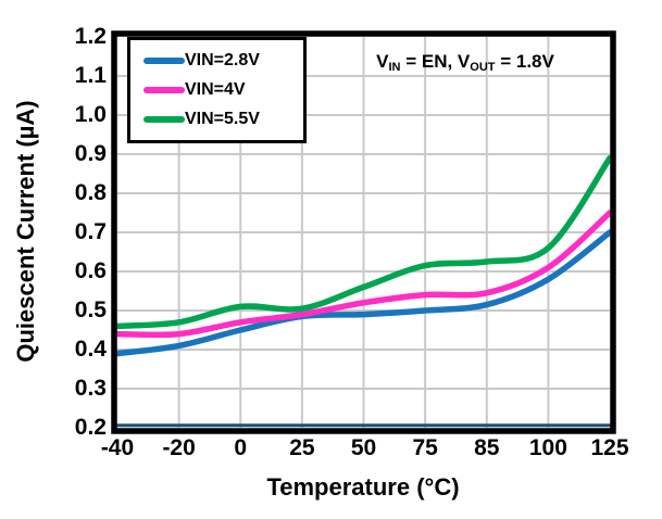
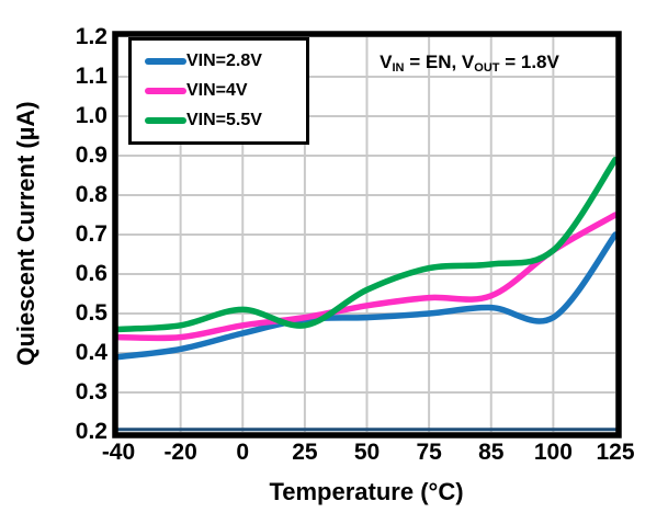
VIN=5.5V/25: 0.51 -> 0.47
VIN=2.8V/100: 0.58 -> 0.49
VIN=4V/100: 0.61 -> 0.66
